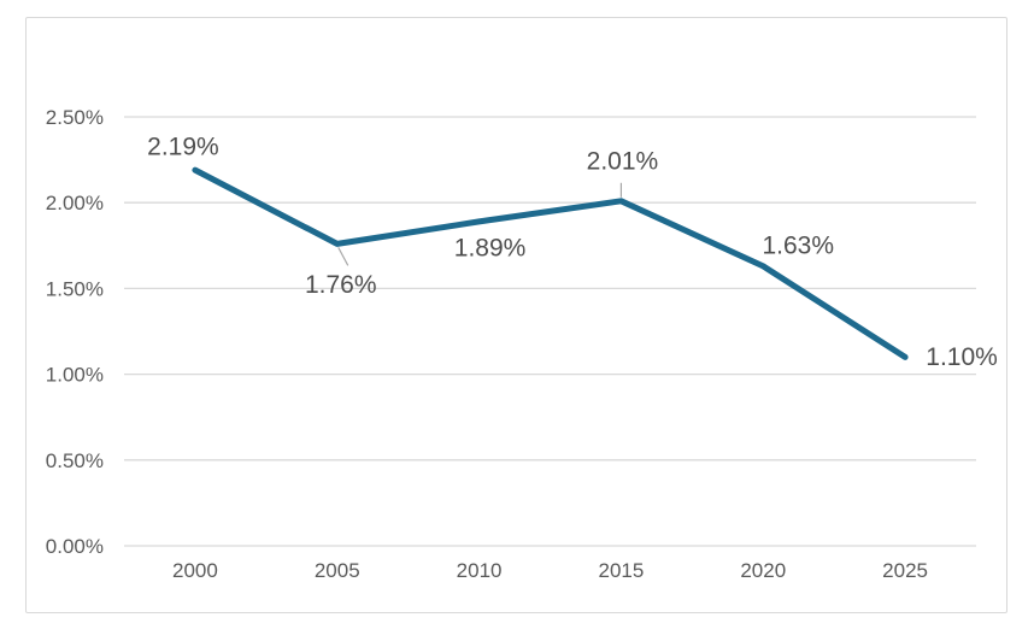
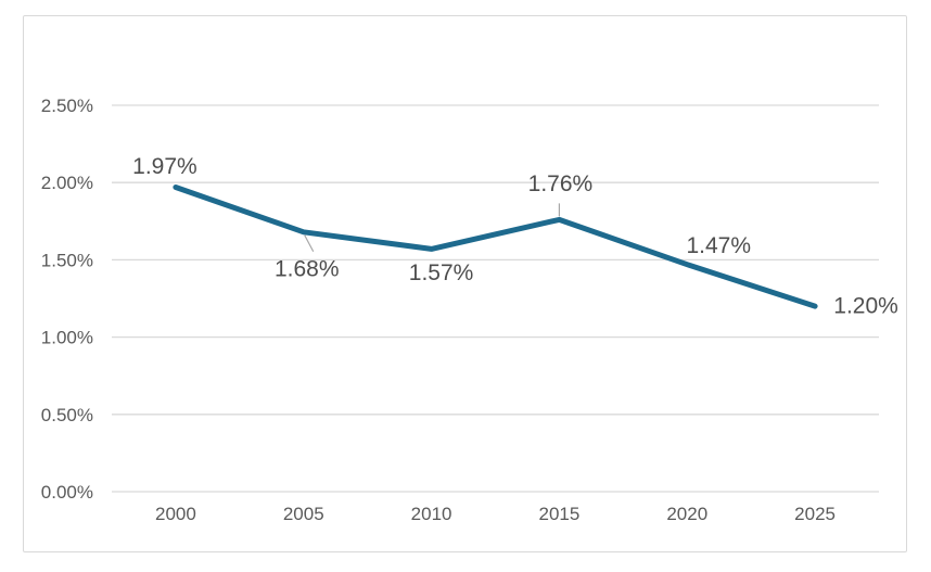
2000: 2.19% -> 1.97%
2005: 1.76% -> 1.68%
2010: 1.89% -> 1.57%
2015: 2.01% -> 1.76%
2020: 1.63% -> 1.47%
2025: 1.10% -> 1.20%
